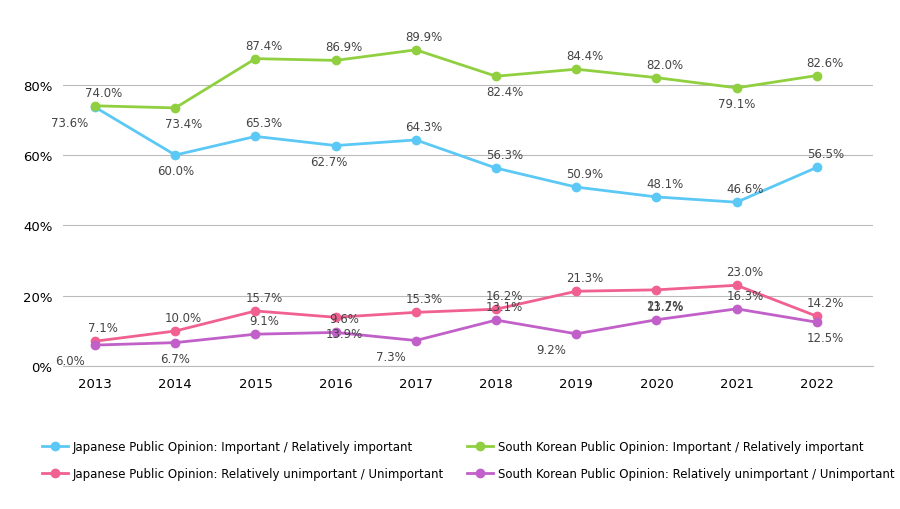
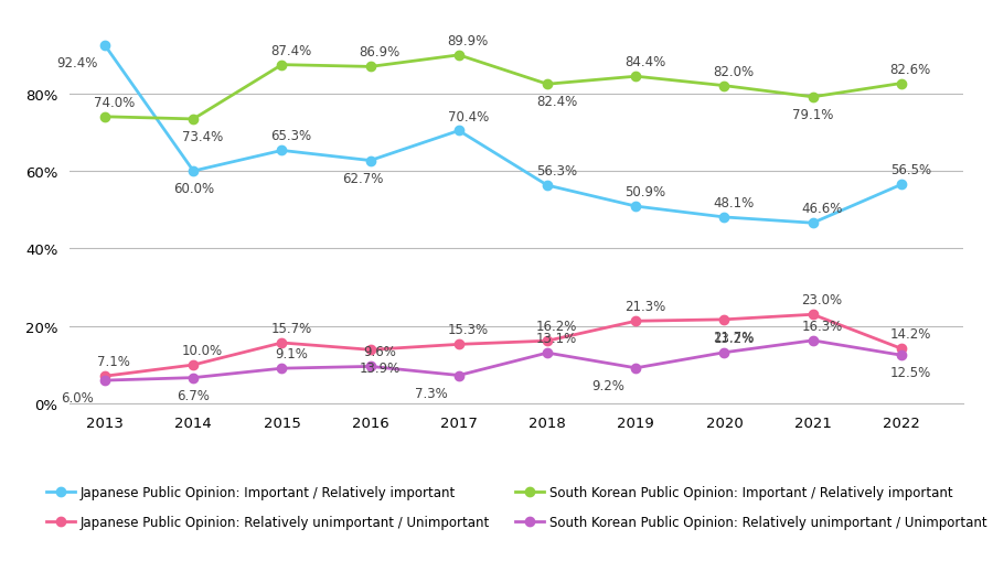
Japanese Public Opinion: Important / Relatively important/2013: 73.6% -> 92.4%
Japanese Public Opinion: Important / Relatively important/2017: 64.3% -> 70.4%
